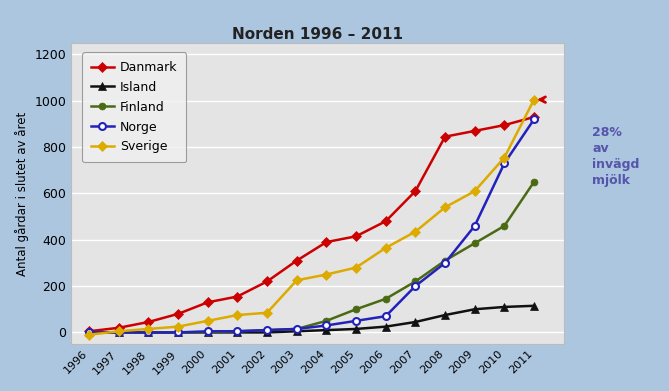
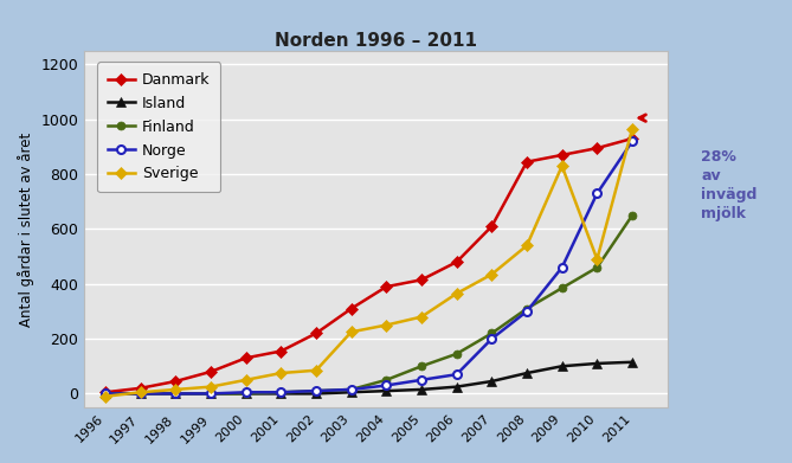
Sverige/2009: 610 -> 830
Sverige/2010: 755 -> 490
Sverige/2011: 1005 -> 965
